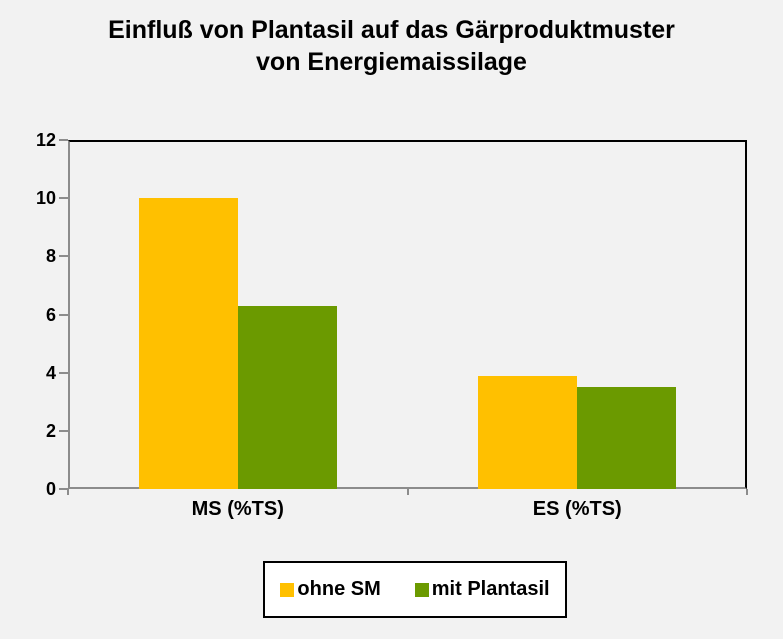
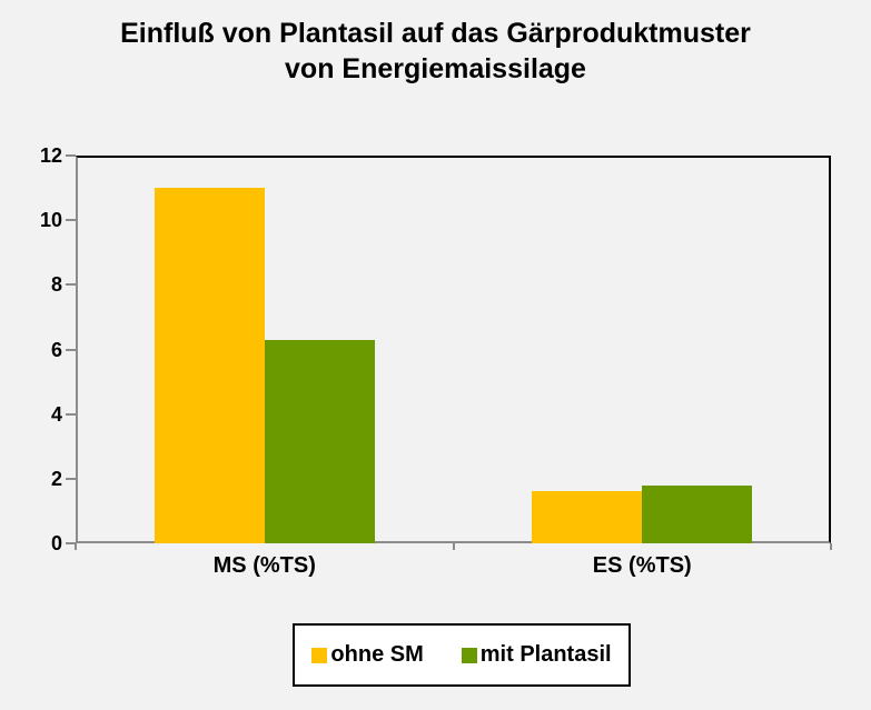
ohne SM/MS (%TS): 10.0 -> 11.0
ohne SM/ES (%TS): 3.9 -> 1.6
mit Plantasil/ES (%TS): 3.5 -> 1.8
